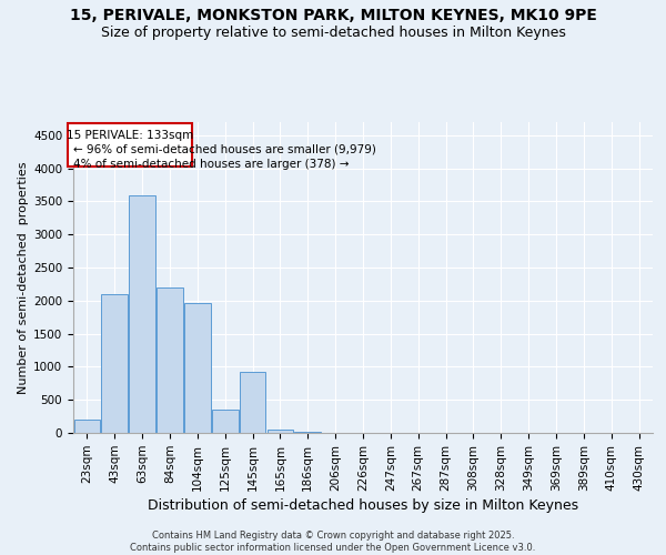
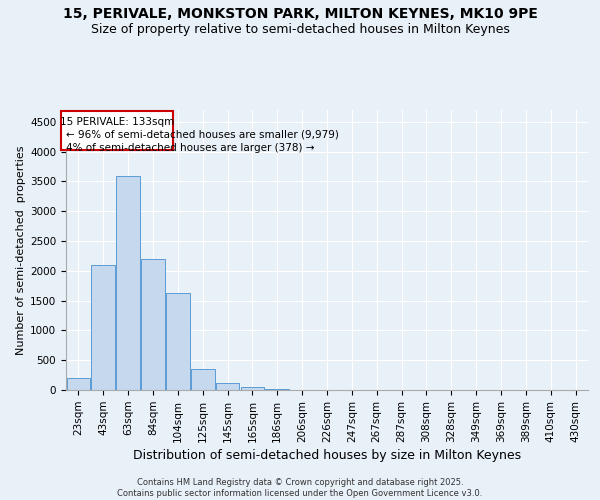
104sqm: 1960 -> 1620
145sqm: 920 -> 120
